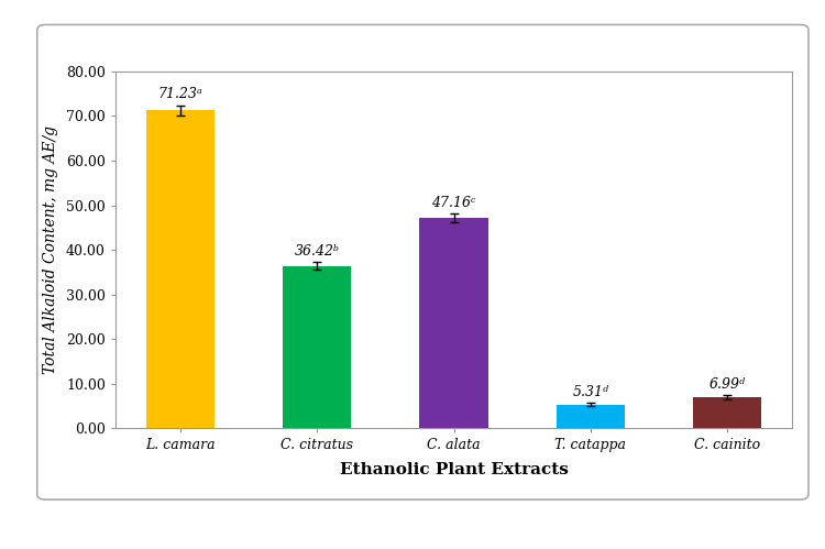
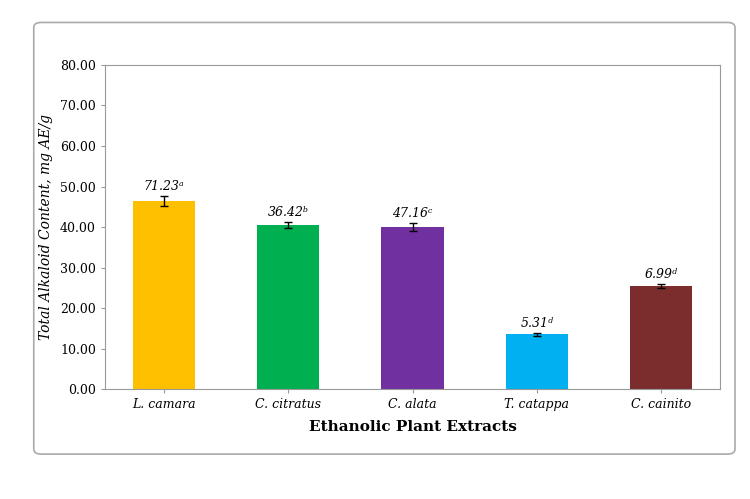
L. camara: 71.2 -> 46.5
C. citratus: 36.4 -> 40.5
C. alata: 47.2 -> 40.0
T. catappa: 5.3 -> 13.5
C. cainito: 7.0 -> 25.5
